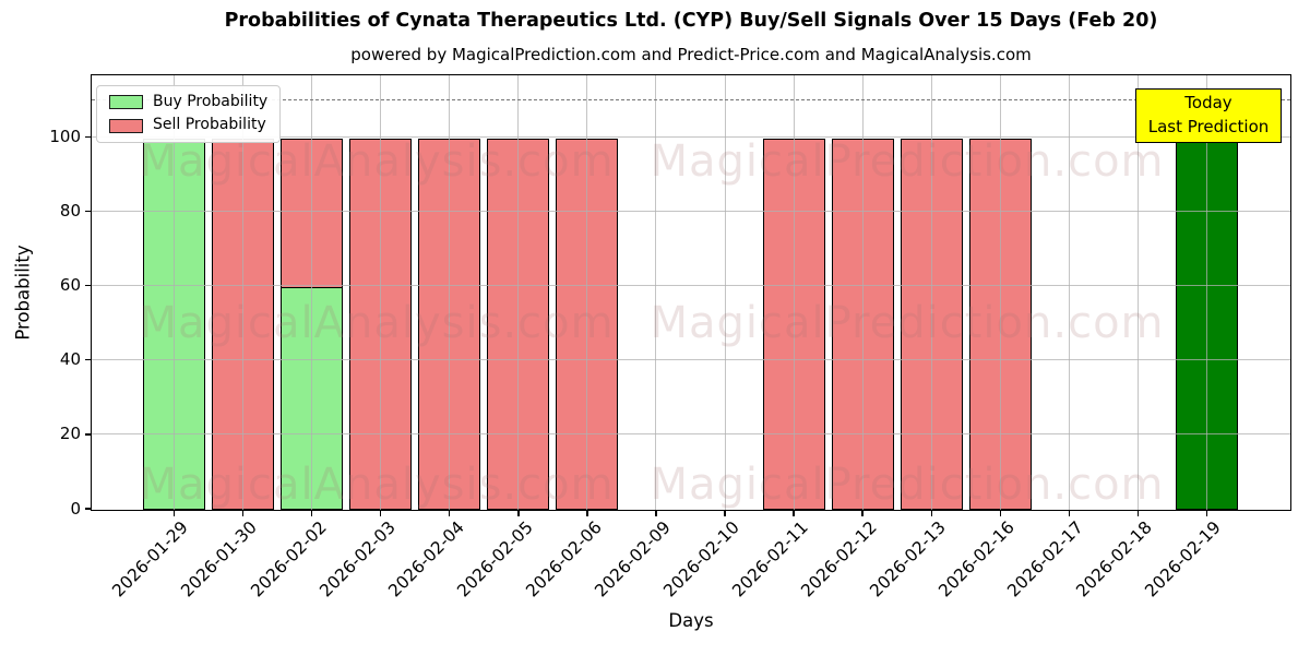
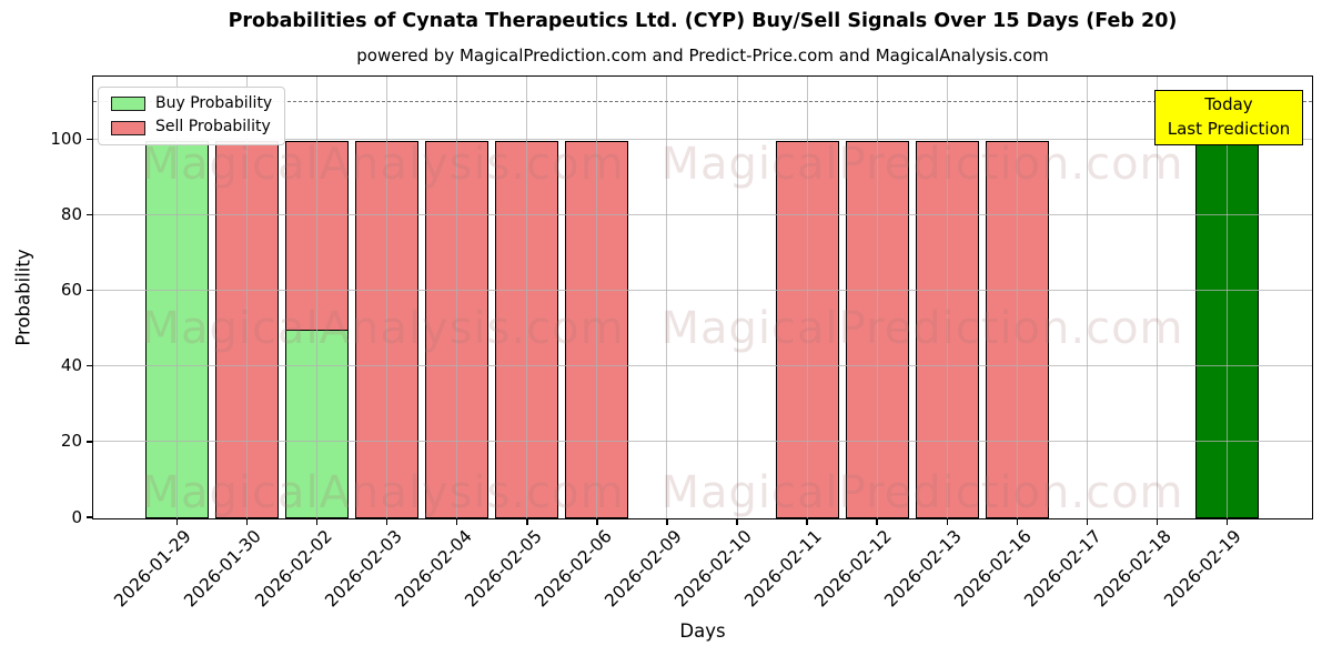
Buy Probability/2026-02-02: 60 -> 50
